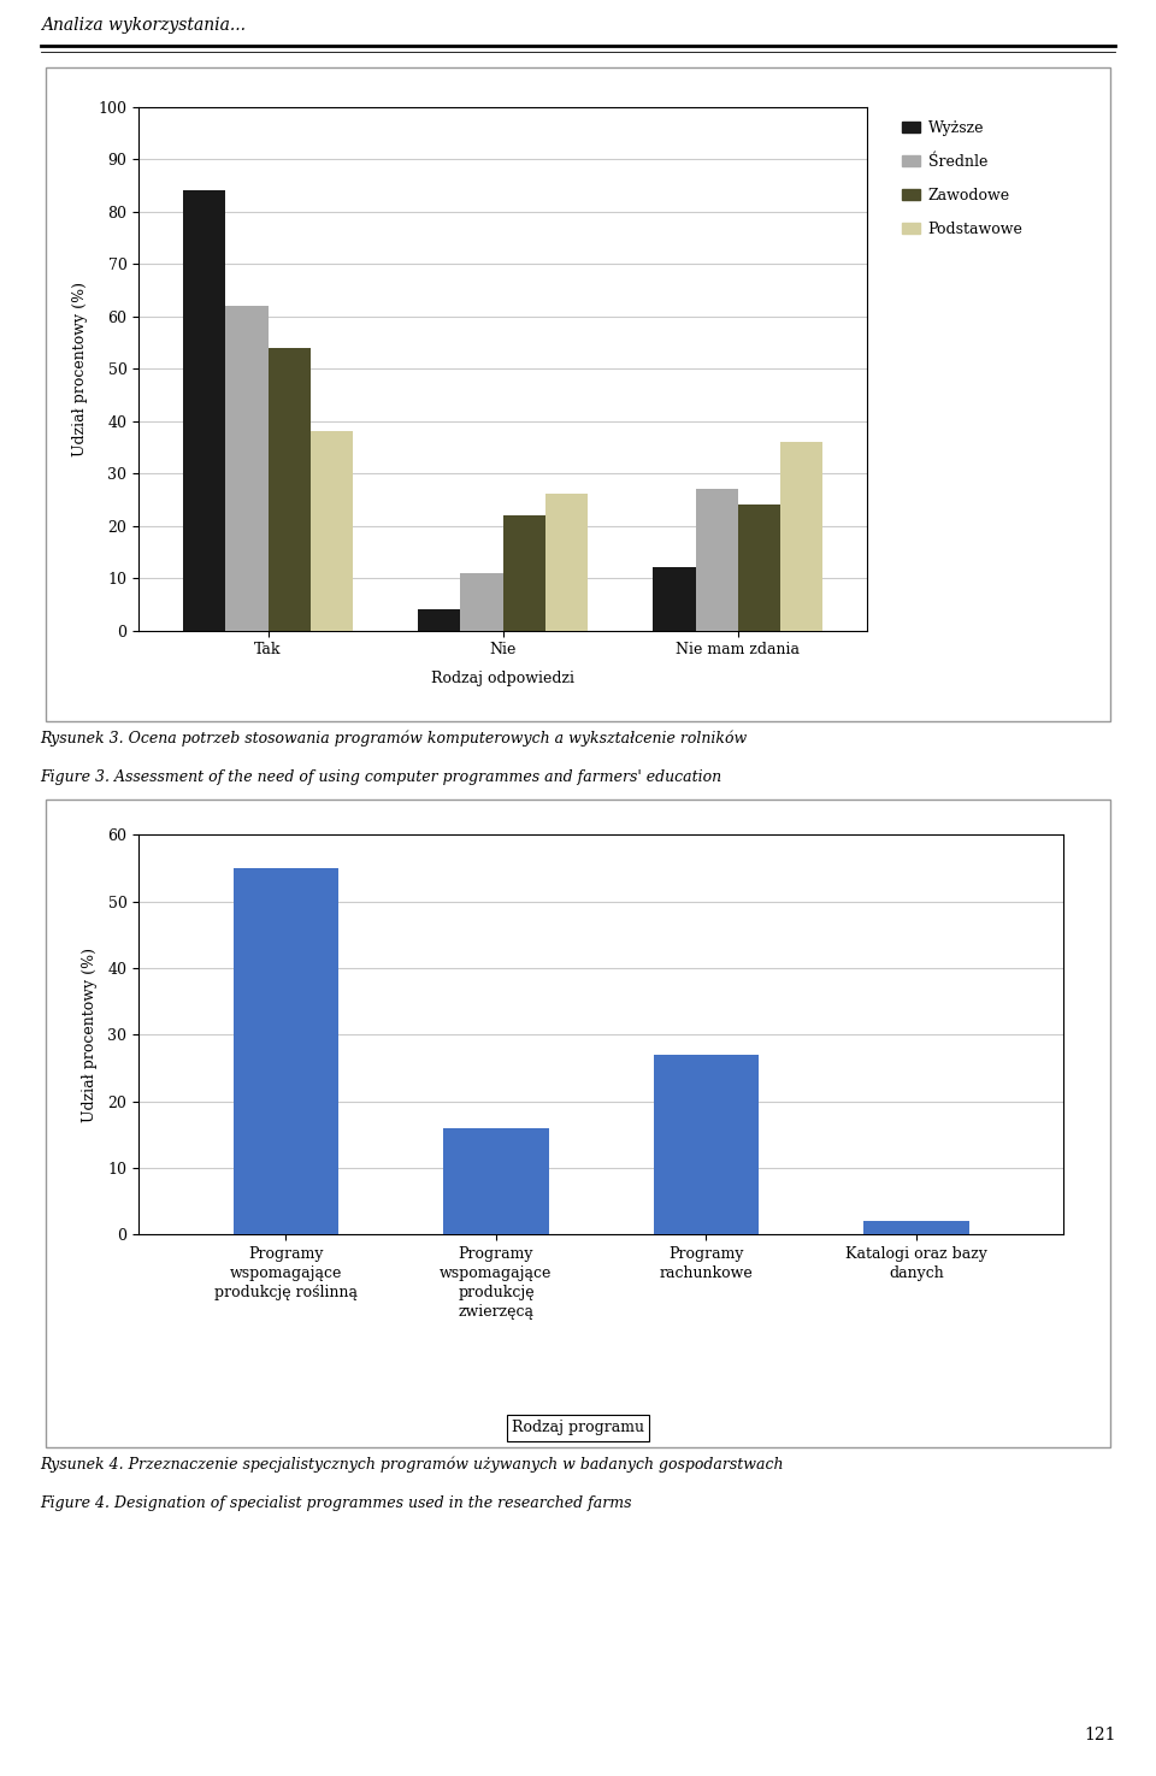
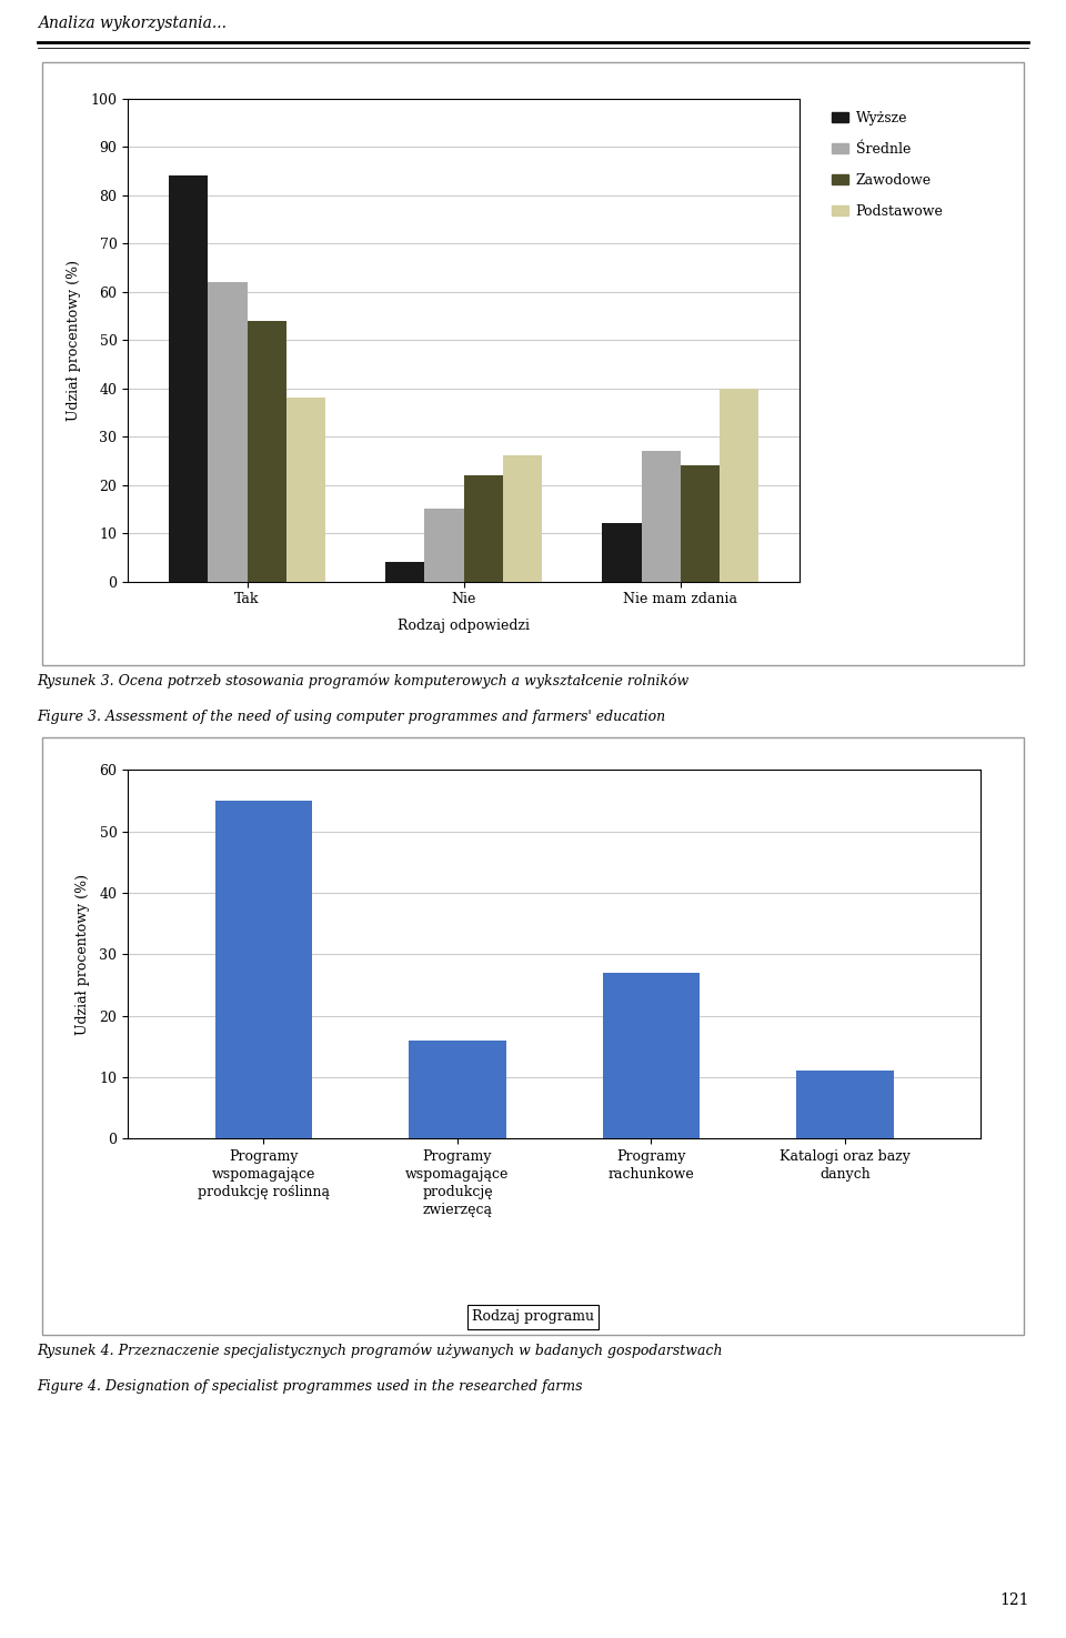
Średnle/Nie: 11 -> 15
Podstawowe/Nie mam zdania: 36 -> 40
Katalogi oraz bazy danych: 2 -> 11
